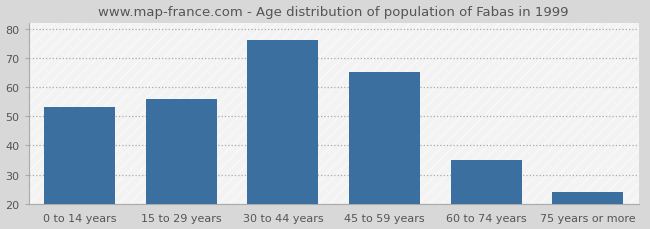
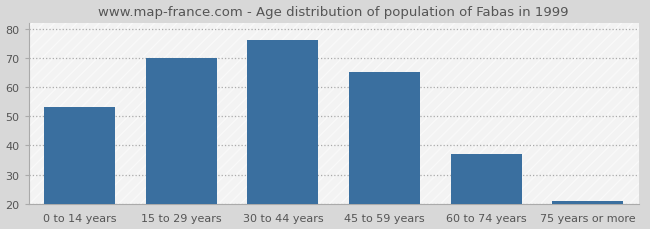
15 to 29 years: 56 -> 70
60 to 74 years: 35 -> 37
75 years or more: 24 -> 21
